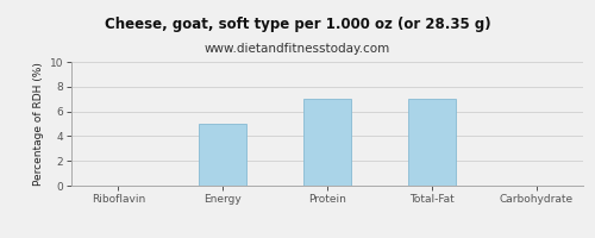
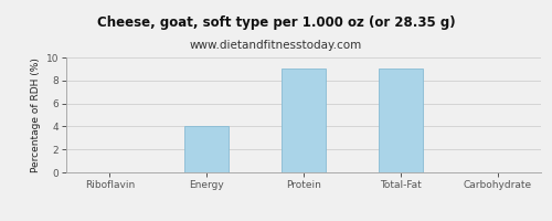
Energy: 5 -> 4
Protein: 7 -> 9
Total-Fat: 7 -> 9
